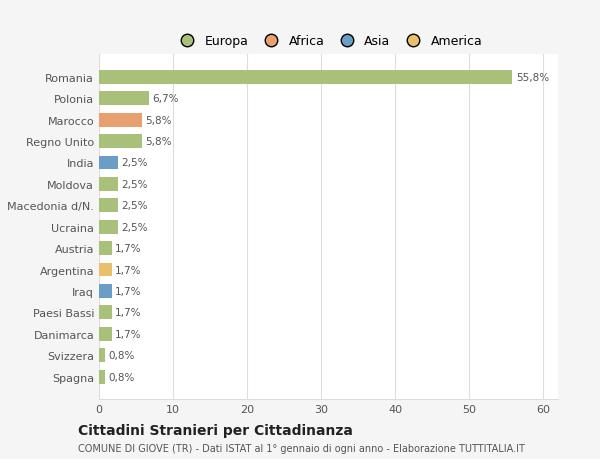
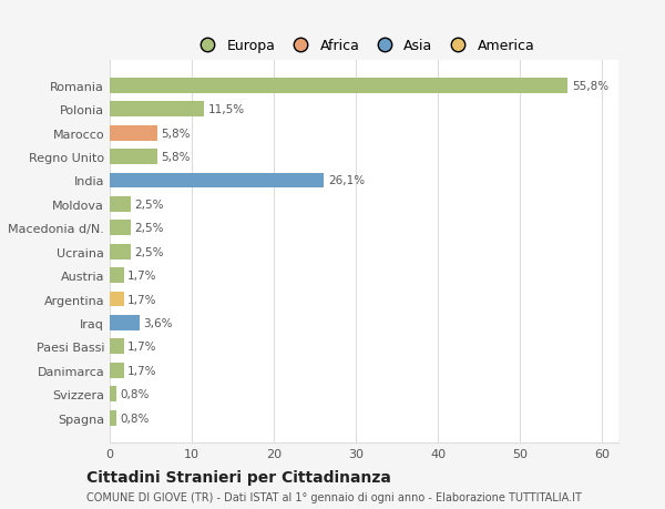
Polonia: 6,7% -> 11,5%
India: 2,5% -> 26,1%
Iraq: 1,7% -> 3,6%
